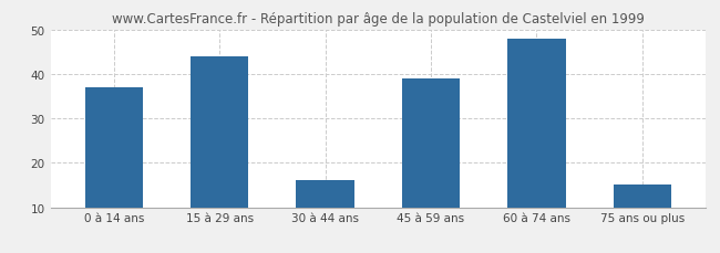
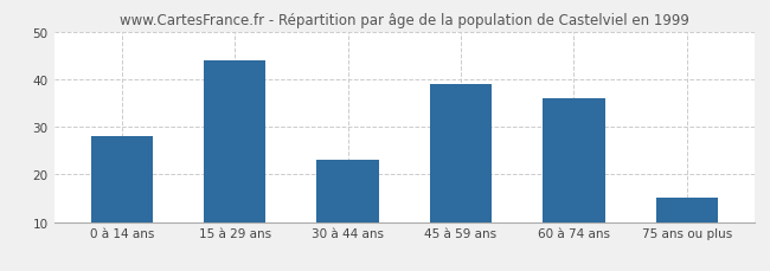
0 à 14 ans: 37 -> 28
30 à 44 ans: 16 -> 23
60 à 74 ans: 48 -> 36
